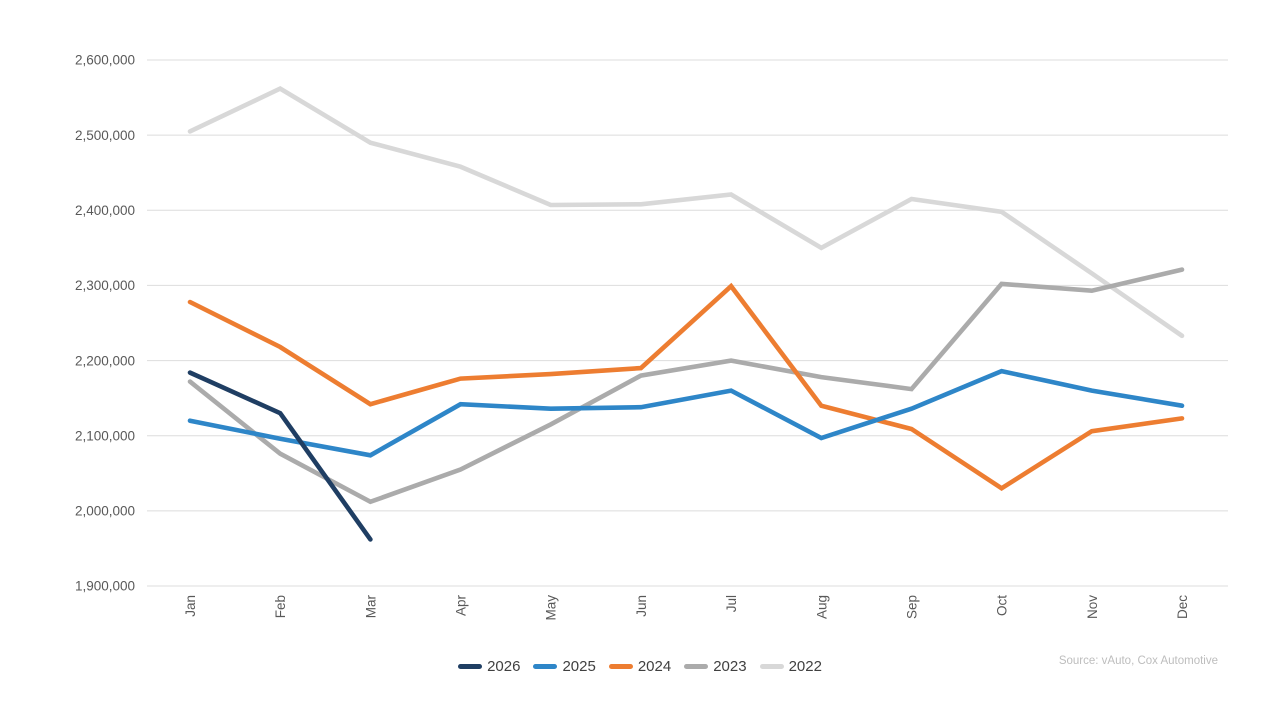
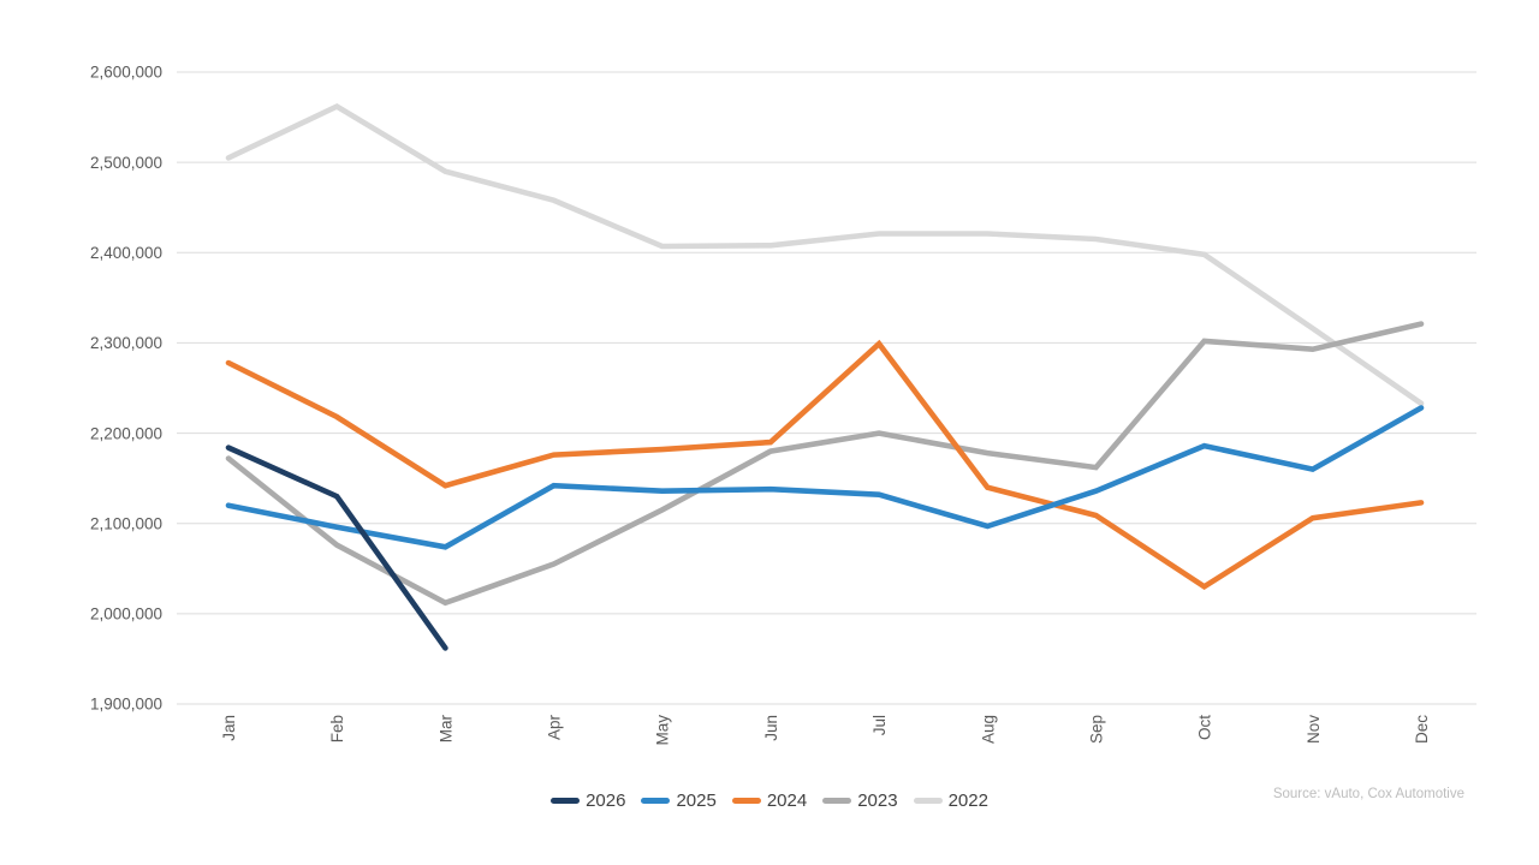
2025/Jul: 2160000 -> 2130000
2022/Aug: 2350000 -> 2420000
2025/Dec: 2140000 -> 2230000
